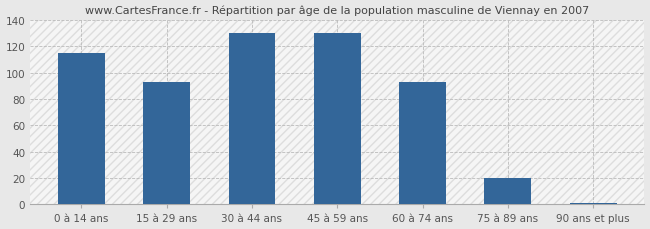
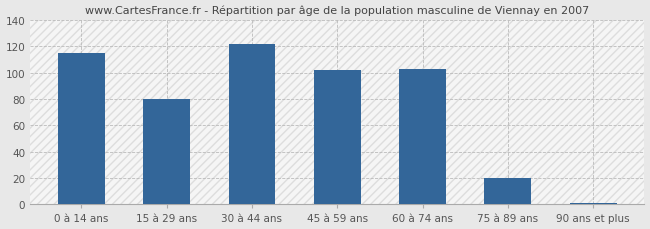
15 à 29 ans: 93 -> 80
30 à 44 ans: 130 -> 122
45 à 59 ans: 130 -> 102
60 à 74 ans: 93 -> 103
